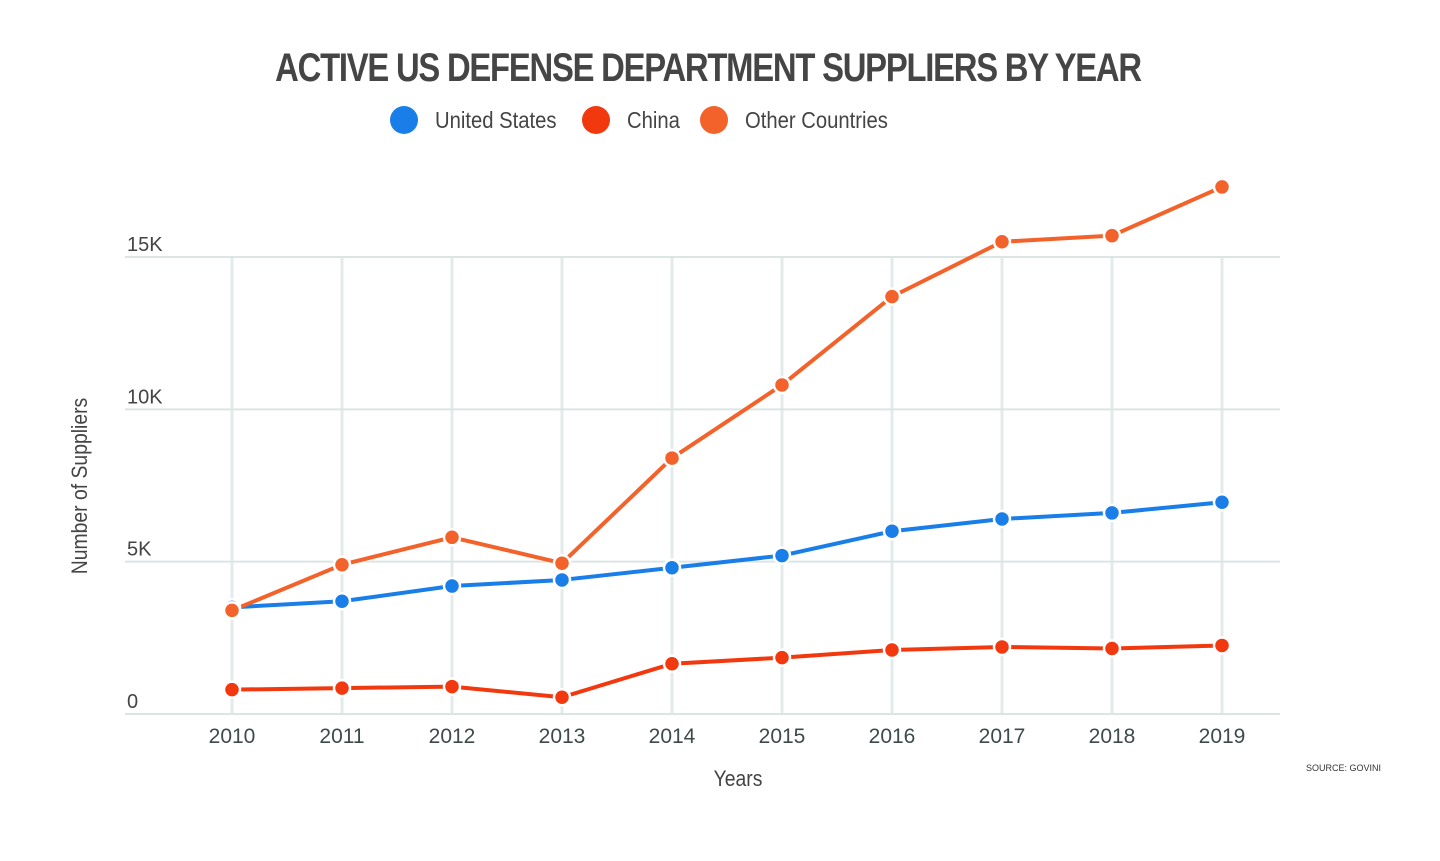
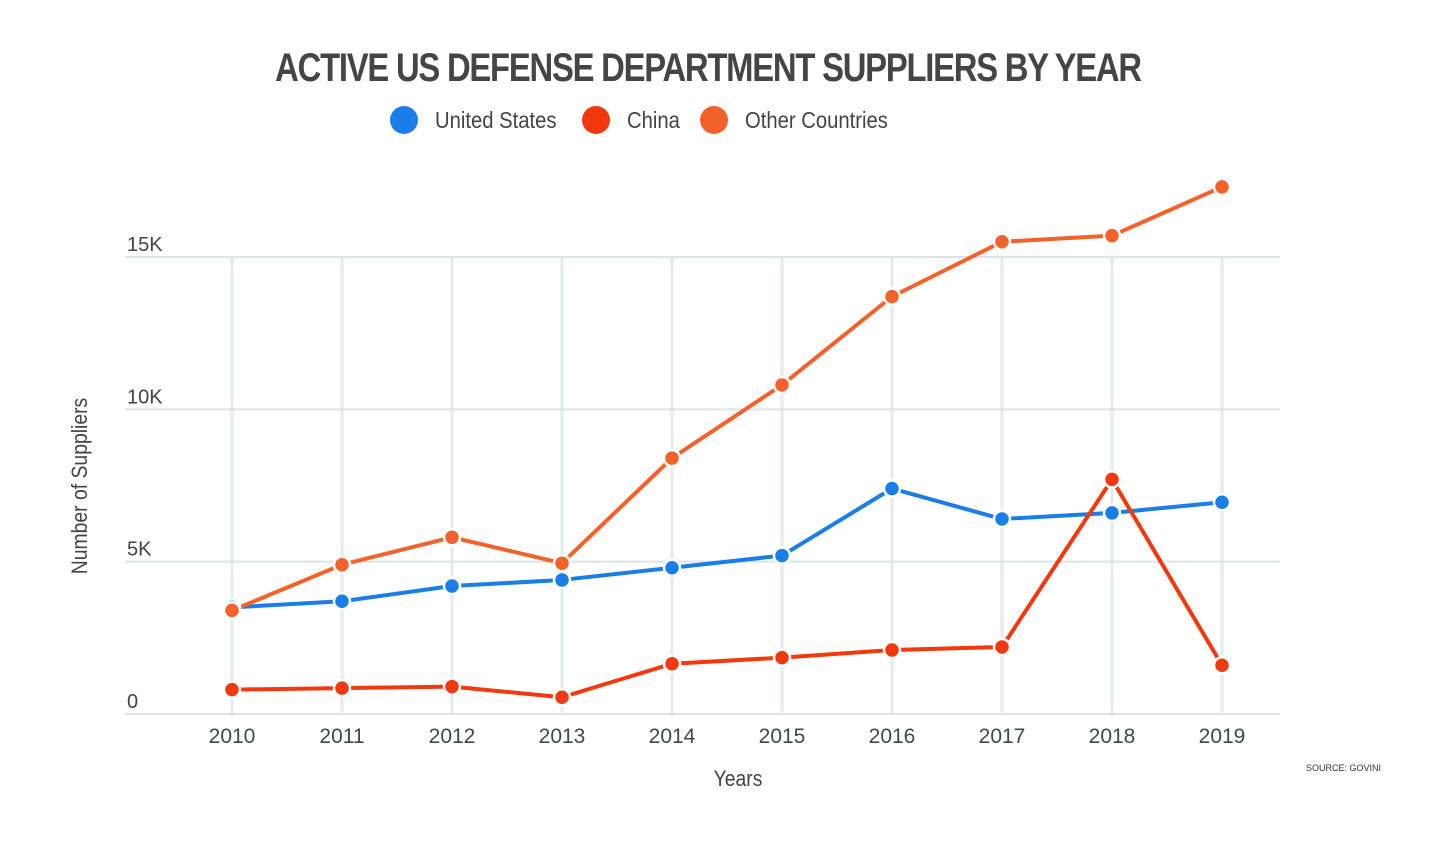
United States/2016: 6.0K -> 7.4K
China/2018: 2.2K -> 7.7K
China/2019: 2.2K -> 1.6K
